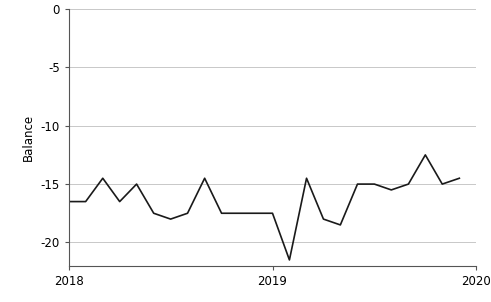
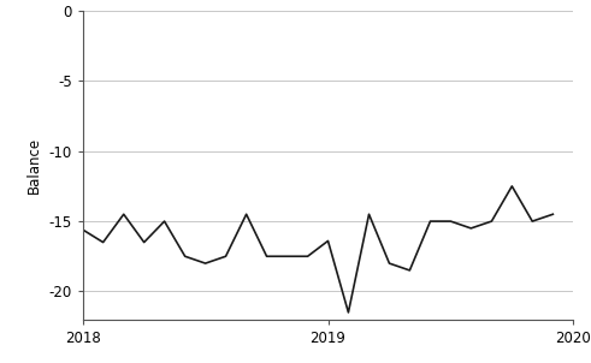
2018: -16.5 -> -15.6
2019: -17.5 -> -16.4
